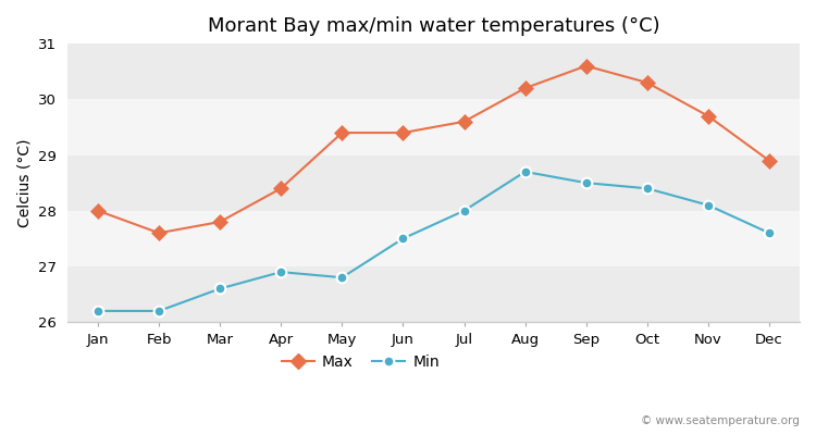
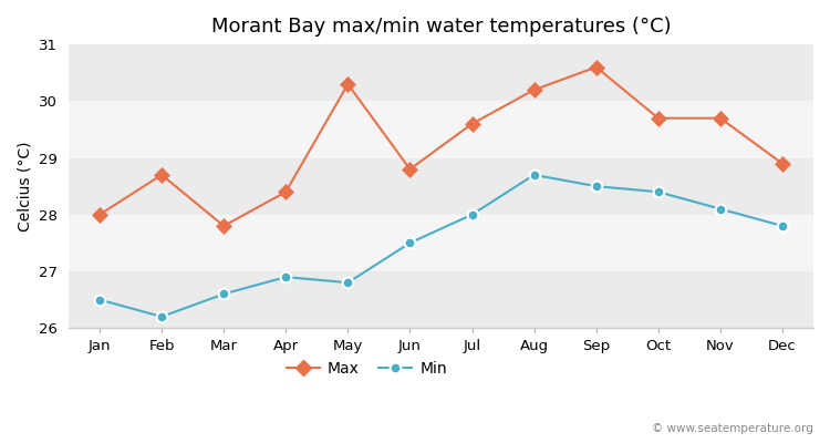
Min/Jan: 26.2 -> 26.5
Max/Feb: 27.6 -> 28.7
Max/May: 29.4 -> 30.3
Max/Jun: 29.4 -> 28.8
Max/Oct: 30.3 -> 29.7
Min/Dec: 27.6 -> 27.8
